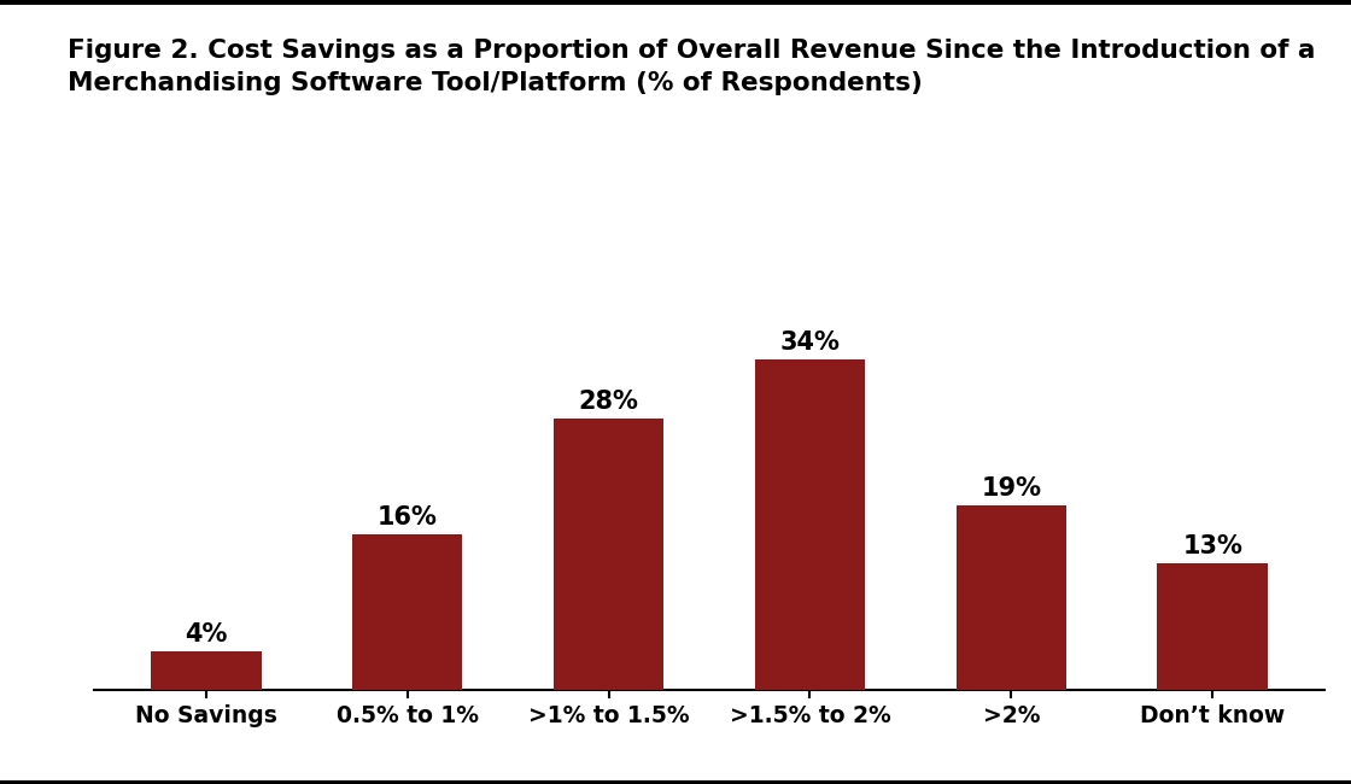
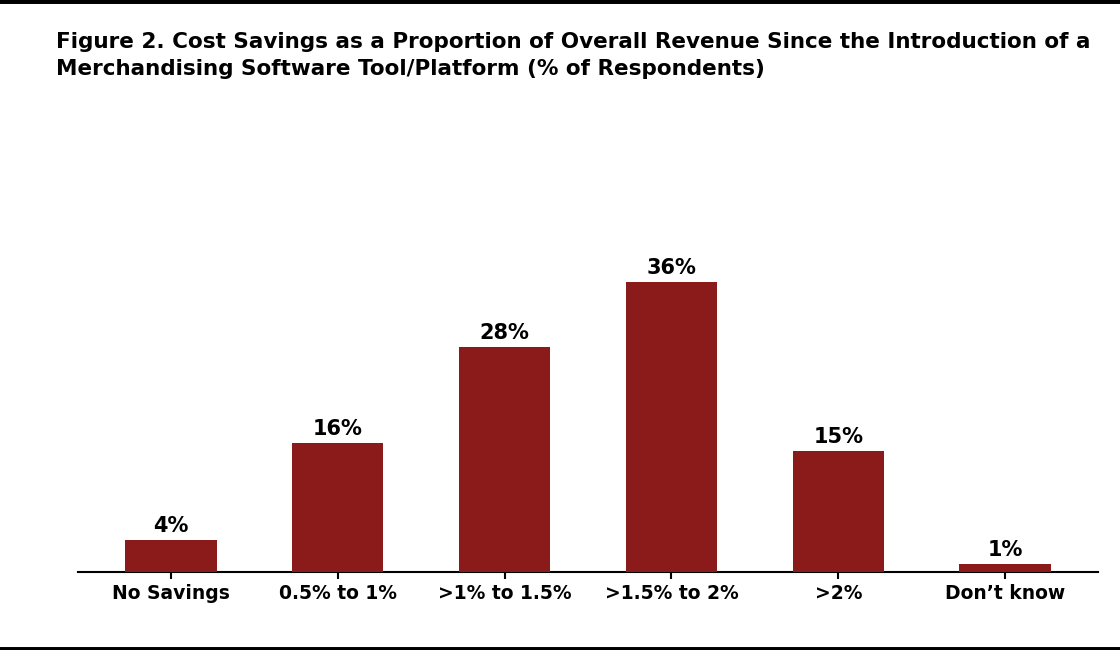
>1.5% to 2%: 34% -> 36%
>2%: 19% -> 15%
Don’t know: 13% -> 1%
